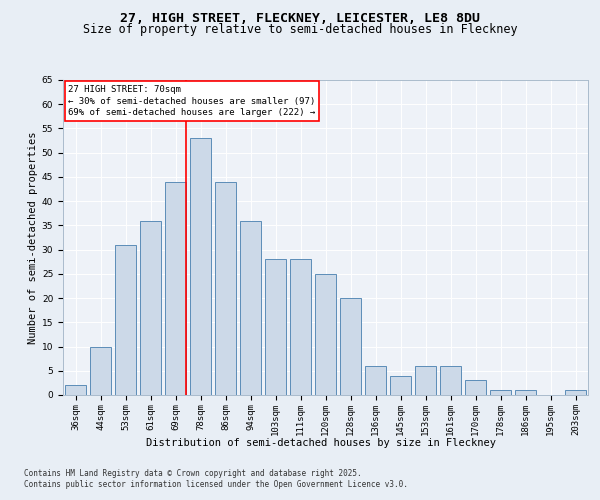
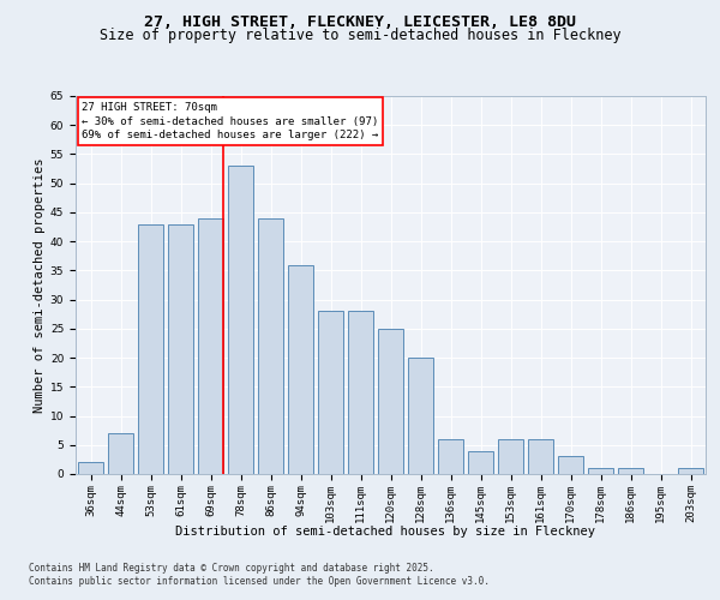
44sqm: 10 -> 7
53sqm: 31 -> 43
61sqm: 36 -> 43
